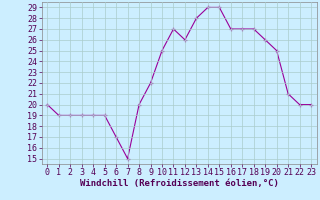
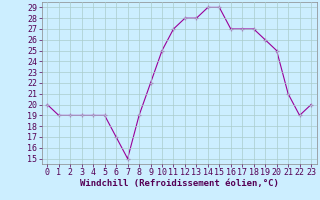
8: 20 -> 19
12: 26 -> 28
22: 20 -> 19
